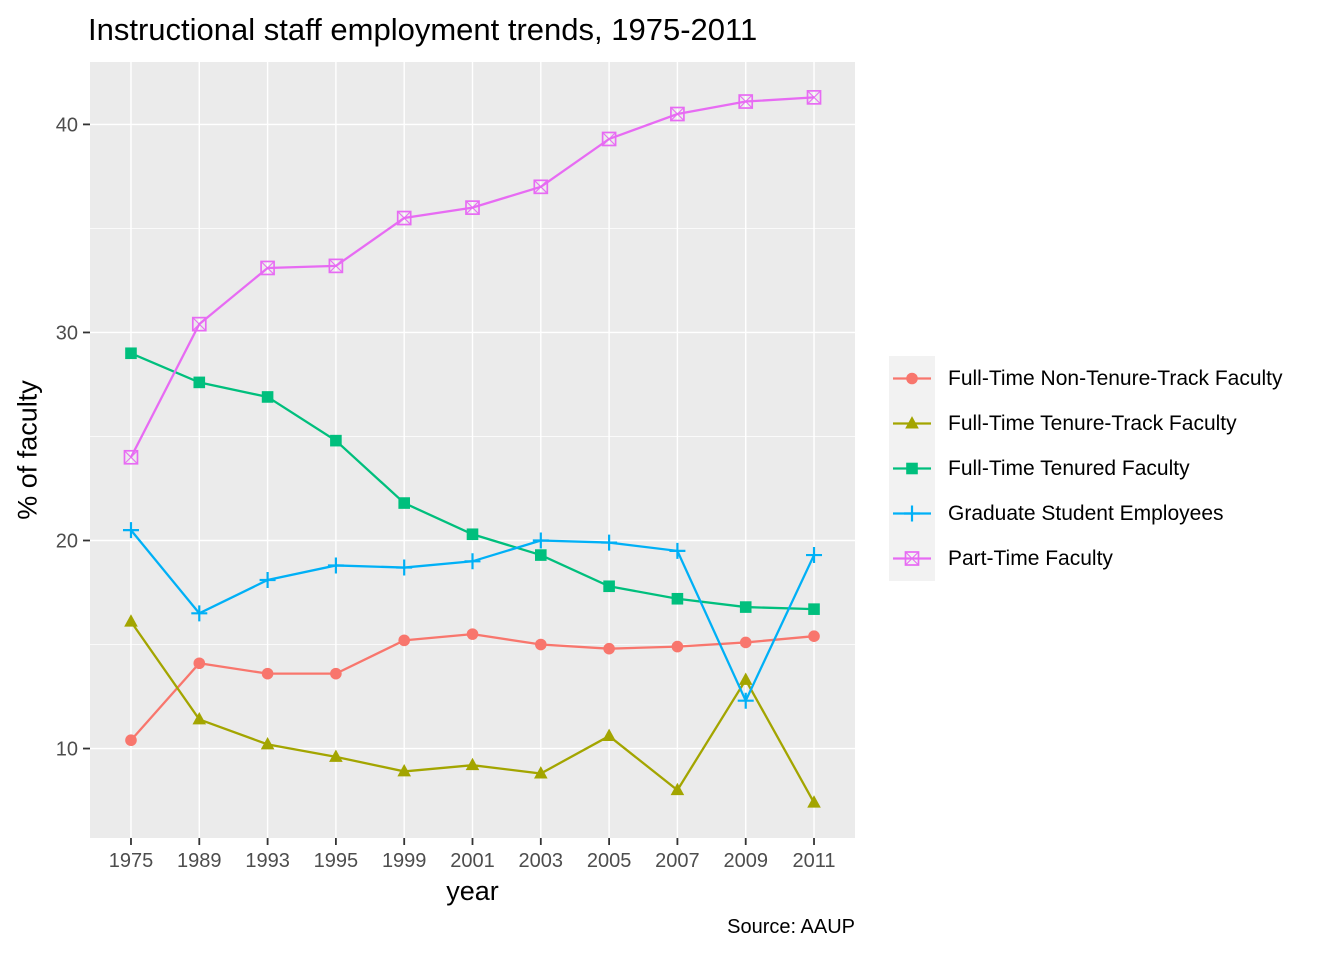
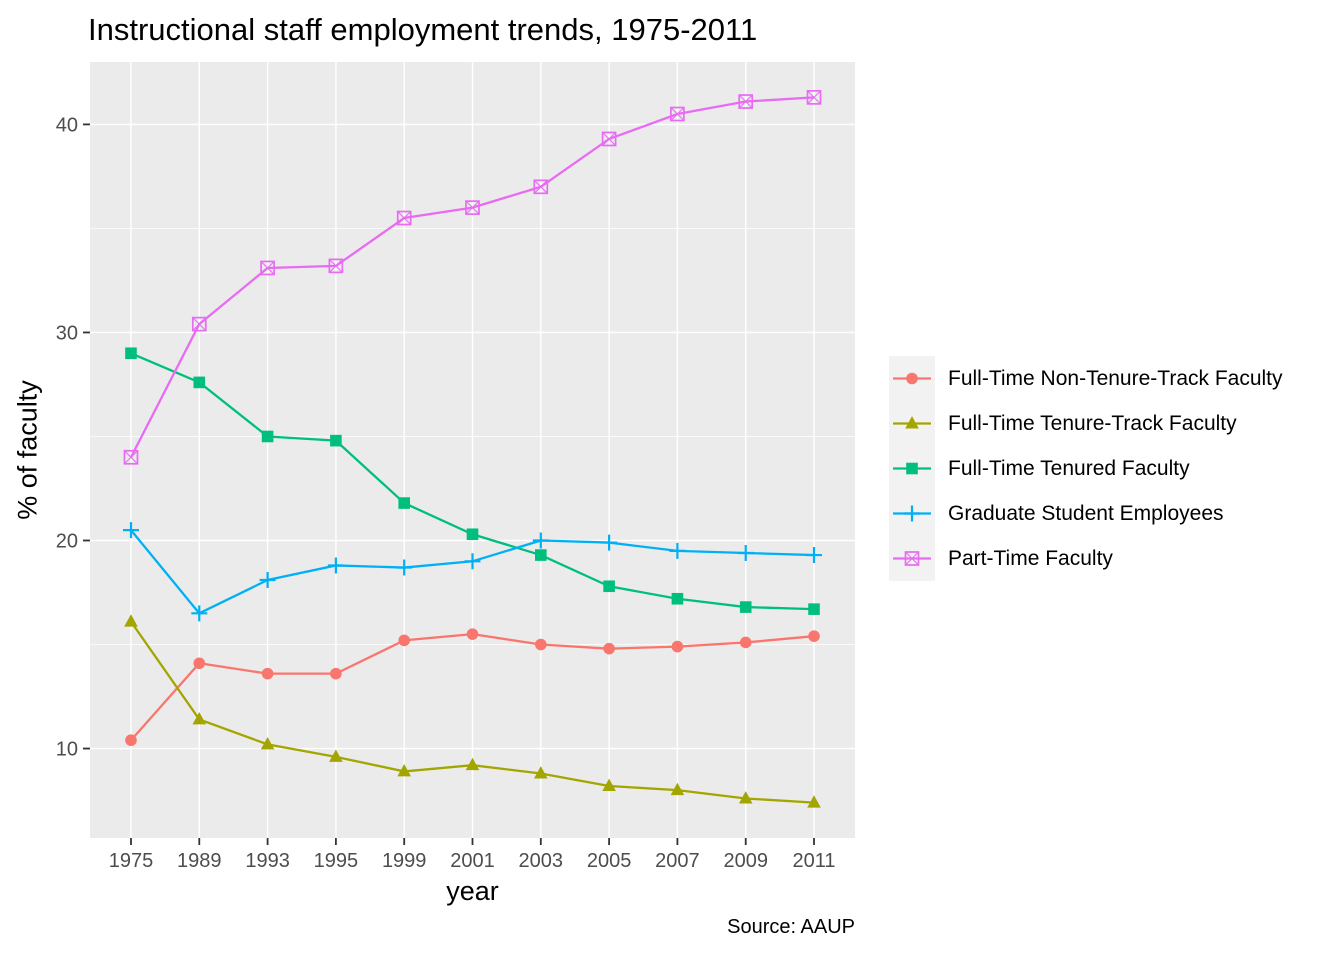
Full-Time Tenured Faculty/1993: 26.9 -> 25.0
Full-Time Tenure-Track Faculty/2005: 10.6 -> 8.2
Full-Time Tenure-Track Faculty/2009: 13.3 -> 7.6
Graduate Student Employees/2009: 12.3 -> 19.4
